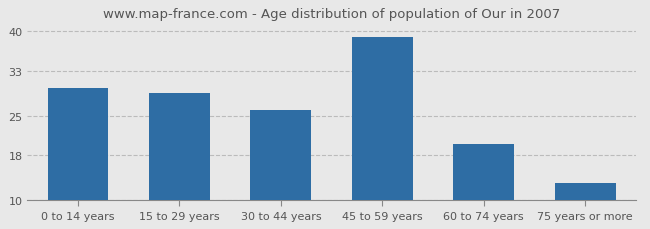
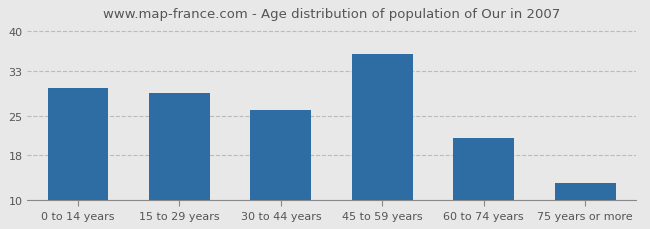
45 to 59 years: 39 -> 36
60 to 74 years: 20 -> 21
